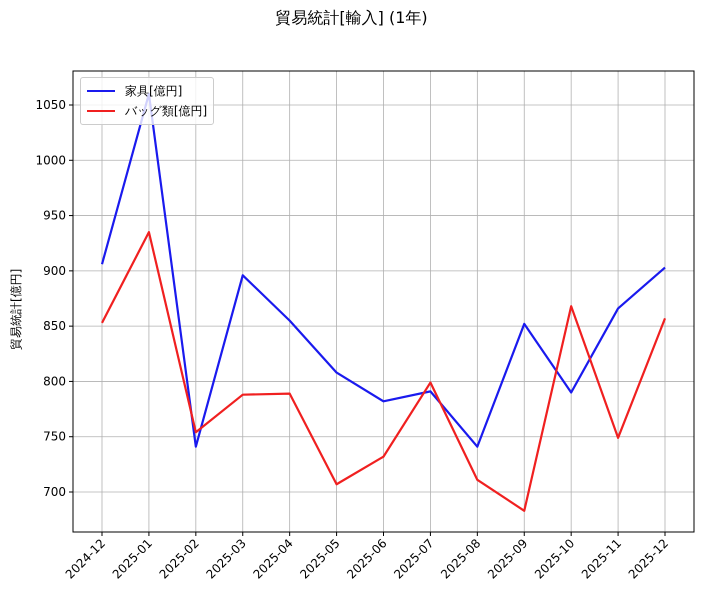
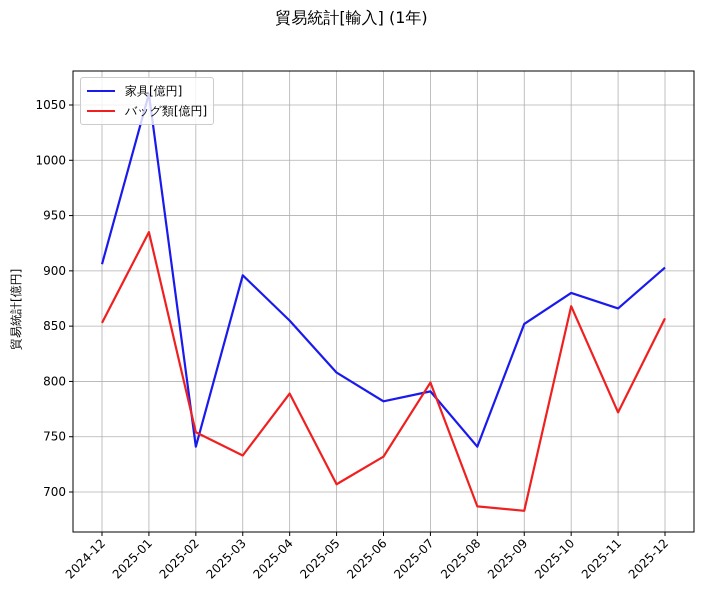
バッグ類[億円]/2025-03: 788 -> 733
バッグ類[億円]/2025-08: 711 -> 687
家具[億円]/2025-10: 790 -> 880
バッグ類[億円]/2025-11: 749 -> 772
